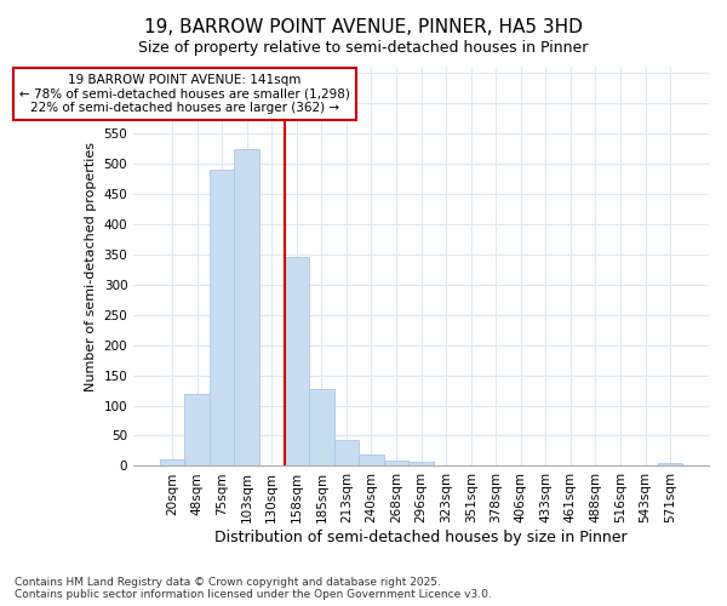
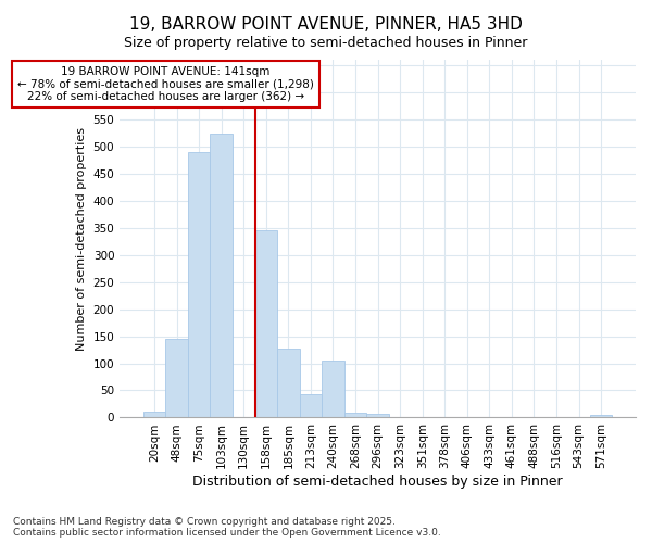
48sqm: 120 -> 145
240sqm: 18 -> 105
